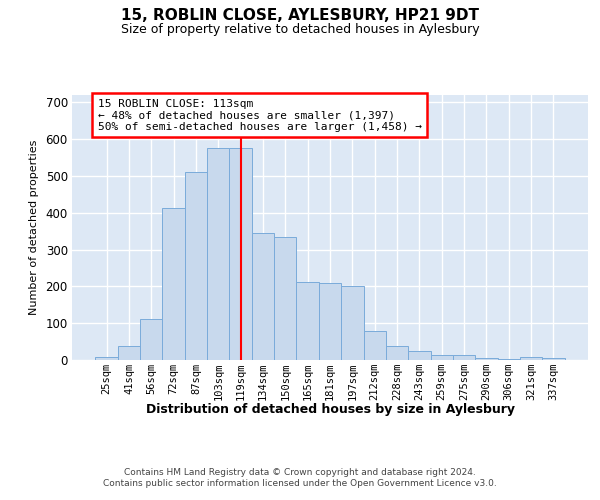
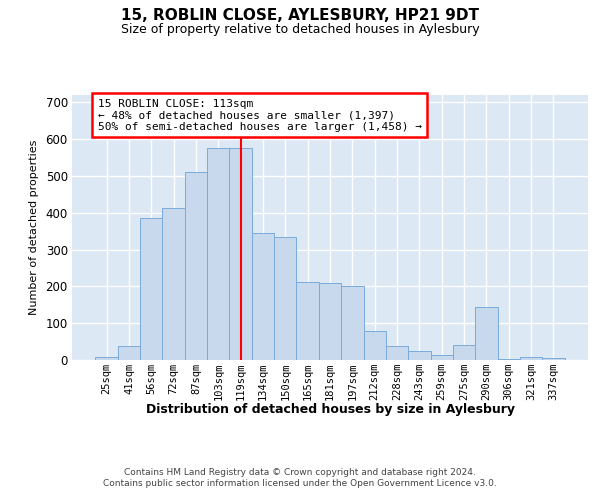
56sqm: 112 -> 385
275sqm: 13 -> 40
290sqm: 5 -> 145
